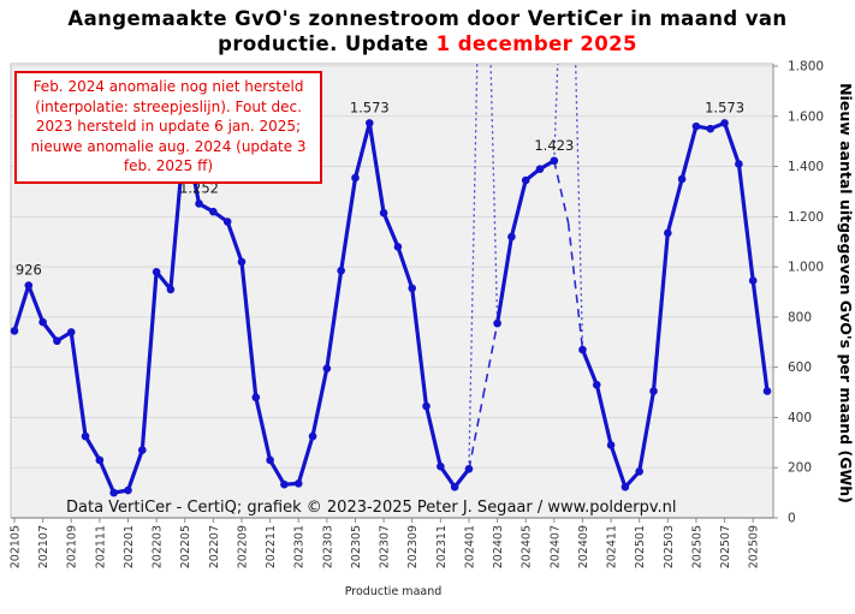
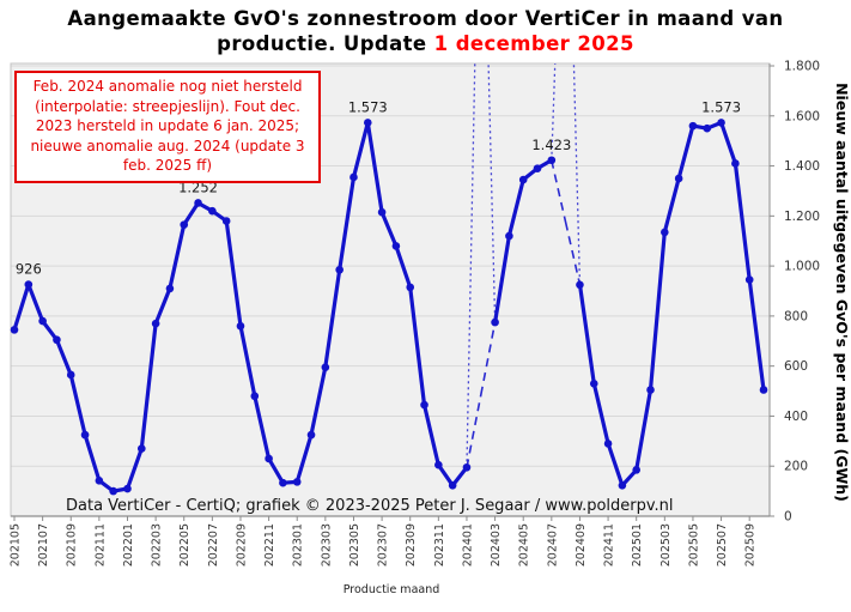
202109: 740 -> 560
202111: 230 -> 140
202203: 980 -> 770
202205: 1540 -> 1160
202209: 1020 -> 760
202409: 670 -> 920
